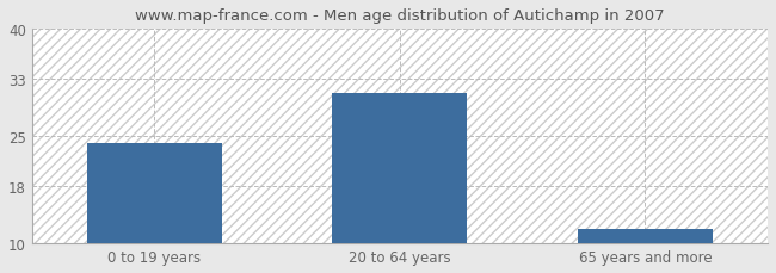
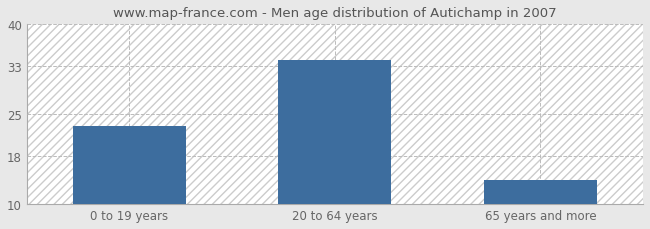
0 to 19 years: 24 -> 23
20 to 64 years: 31 -> 34
65 years and more: 12 -> 14
